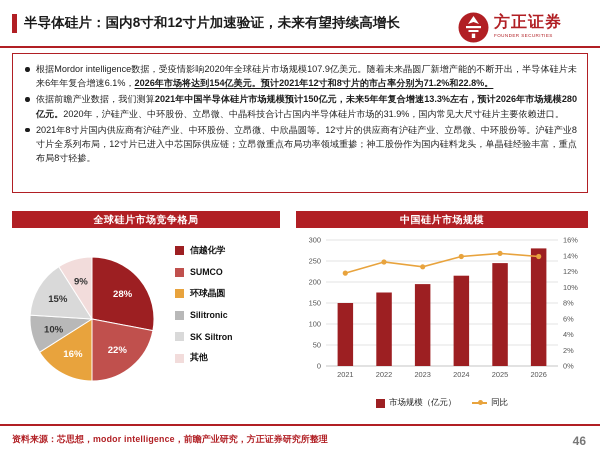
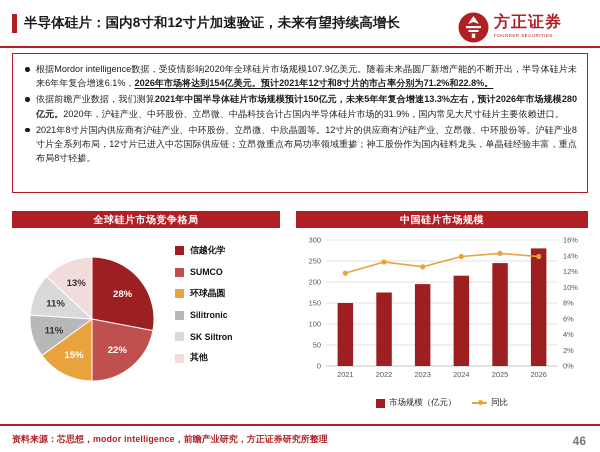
全球硅片市场竞争格局/环球晶圆: 16% -> 15%
全球硅片市场竞争格局/Silitronic: 10% -> 11%
全球硅片市场竞争格局/SK Siltron: 15% -> 11%
全球硅片市场竞争格局/其他: 9% -> 13%
